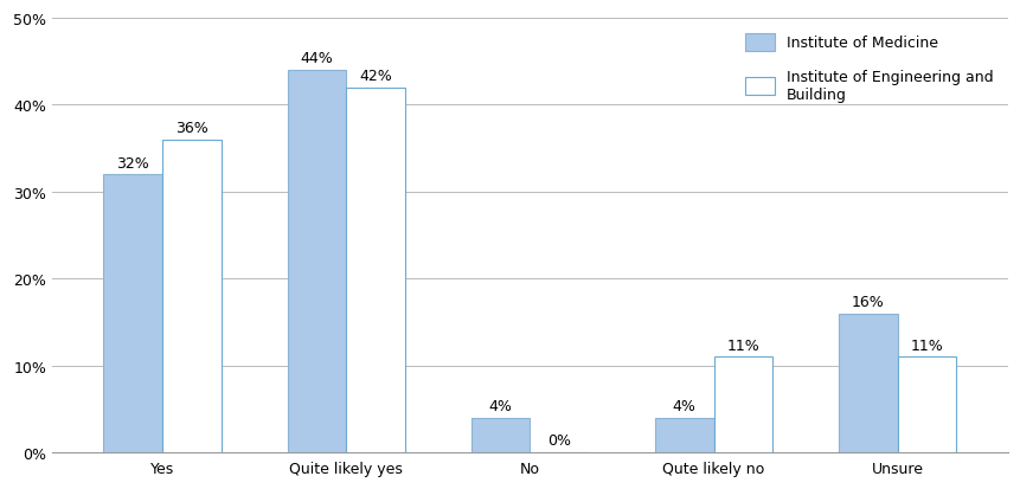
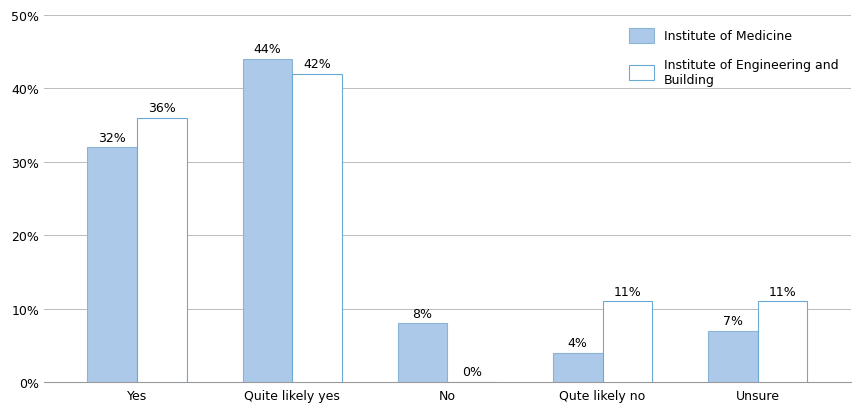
Institute of Medicine/No: 4% -> 8%
Institute of Medicine/Unsure: 16% -> 7%
